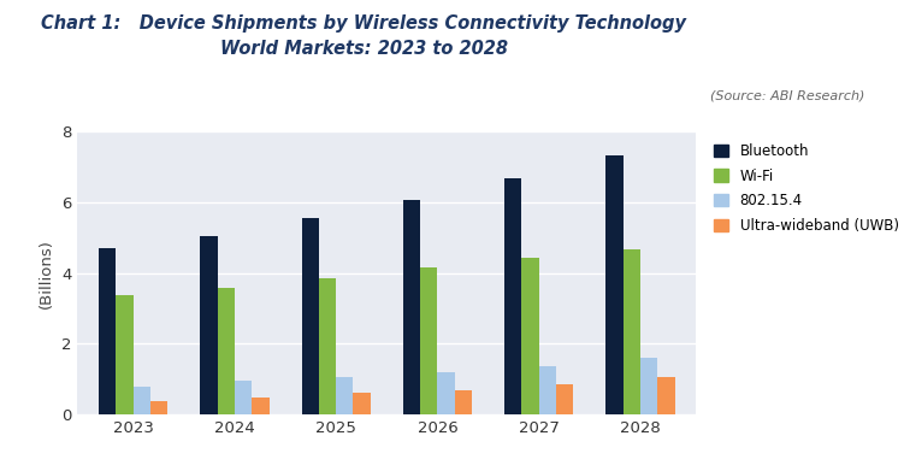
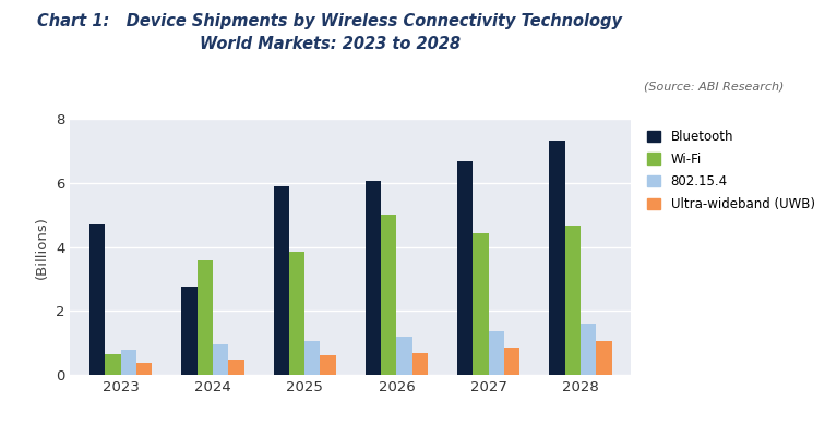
Wi-Fi/2023: 3.37 -> 0.65
Bluetooth/2024: 5.05 -> 2.75
Bluetooth/2025: 5.55 -> 5.90
Wi-Fi/2026: 4.15 -> 5.00
